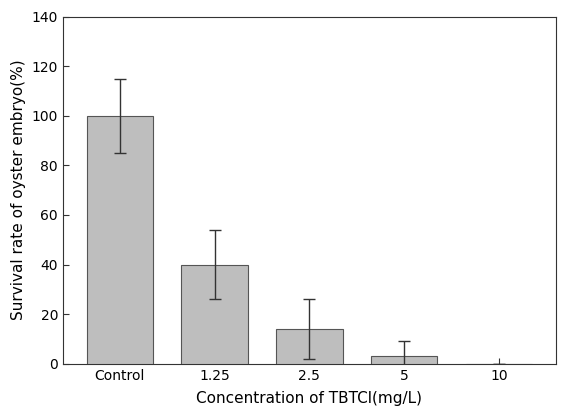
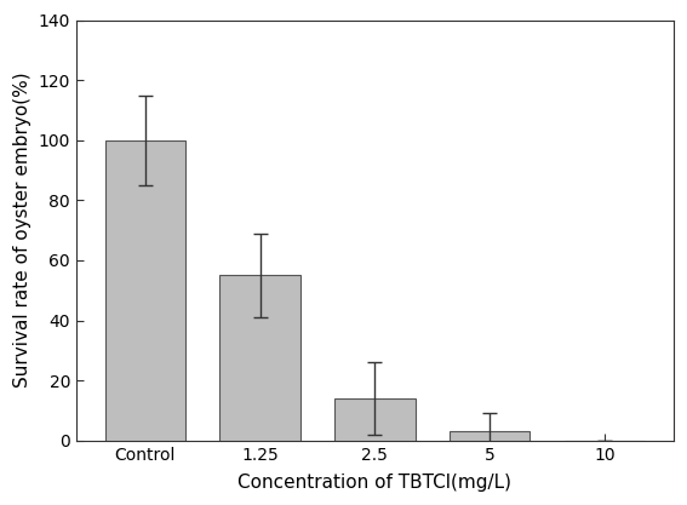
1.25: 40 -> 55
